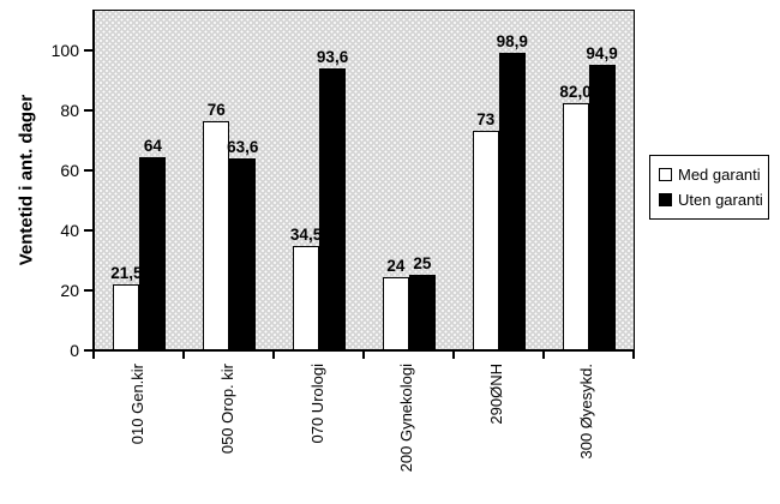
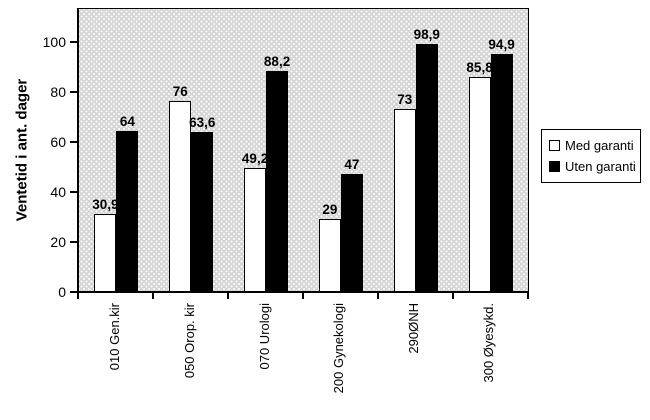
Med garanti/010 Gen.kir: 21,5 -> 30,9
Med garanti/070 Urologi: 34,5 -> 49,2
Uten garanti/070 Urologi: 93,6 -> 88,2
Med garanti/200 Gynekologi: 24 -> 29
Uten garanti/200 Gynekologi: 25 -> 47
Med garanti/300 Øyesykd.: 82,0 -> 85,8
